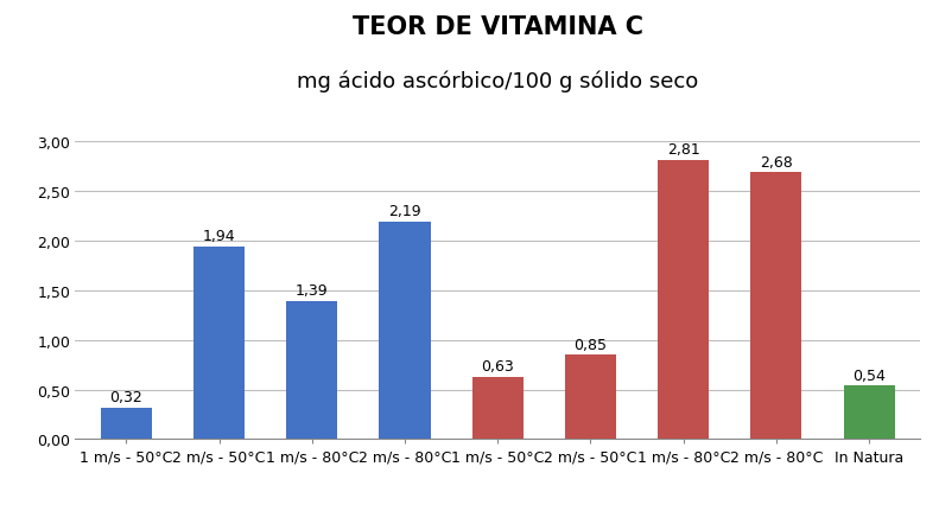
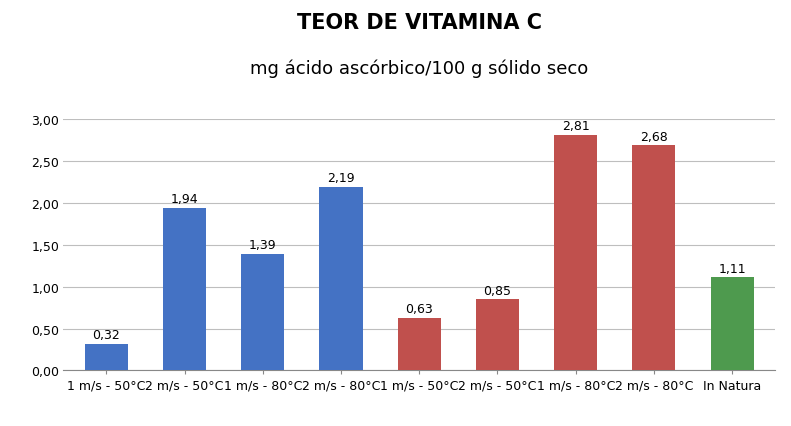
In Natura: 0,54 -> 1,11
